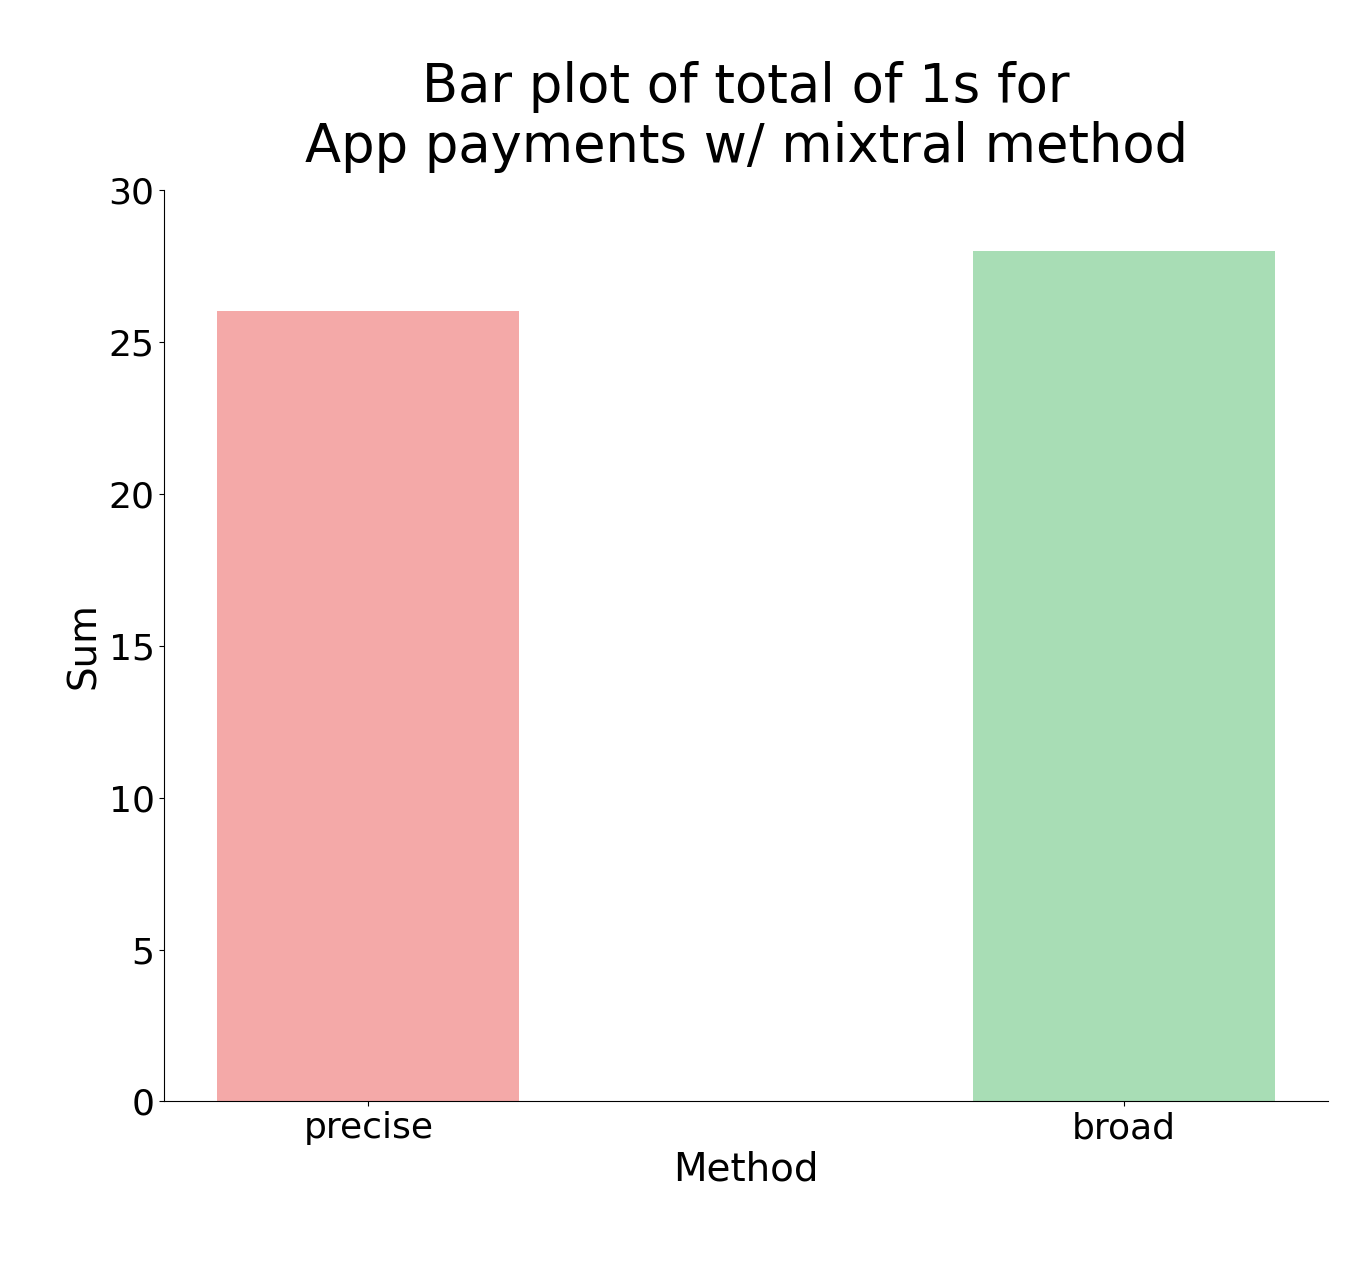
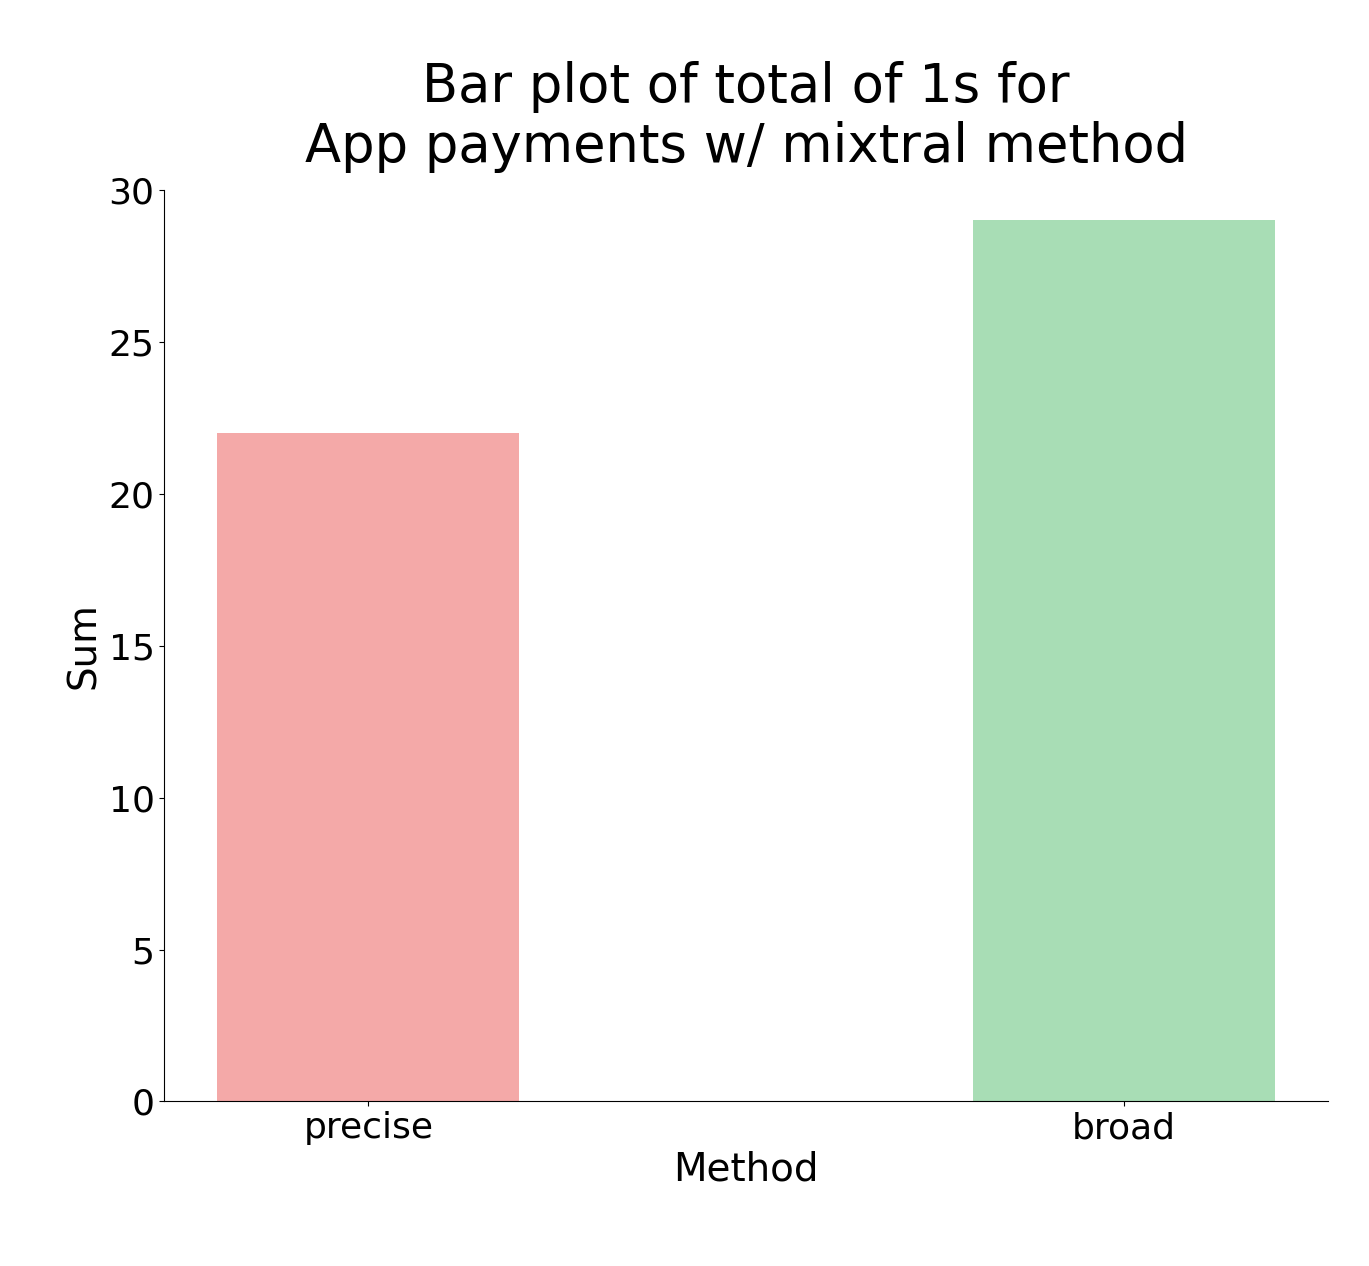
precise: 26 -> 22
broad: 28 -> 29
